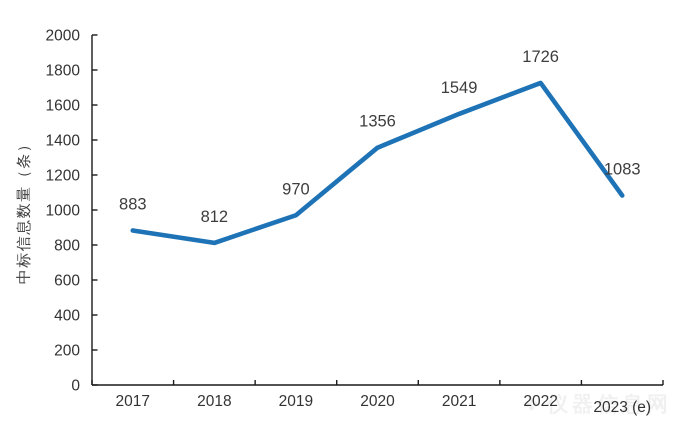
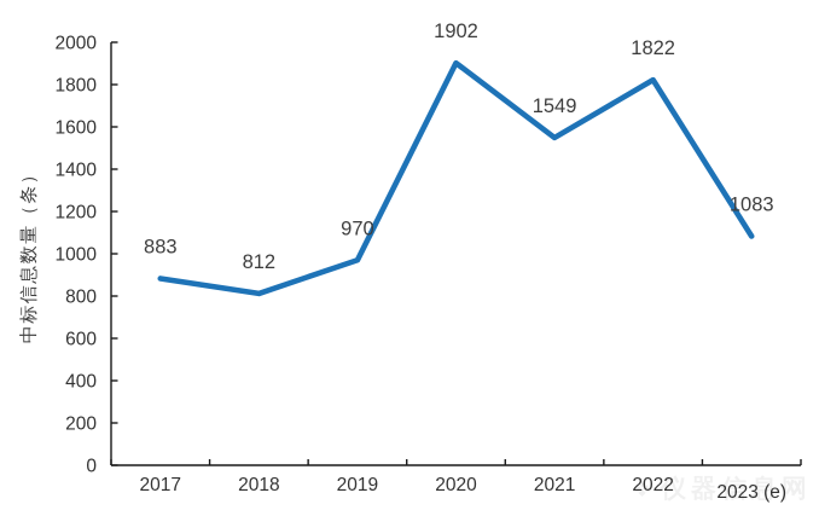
2020: 1356 -> 1902
2022: 1726 -> 1822
